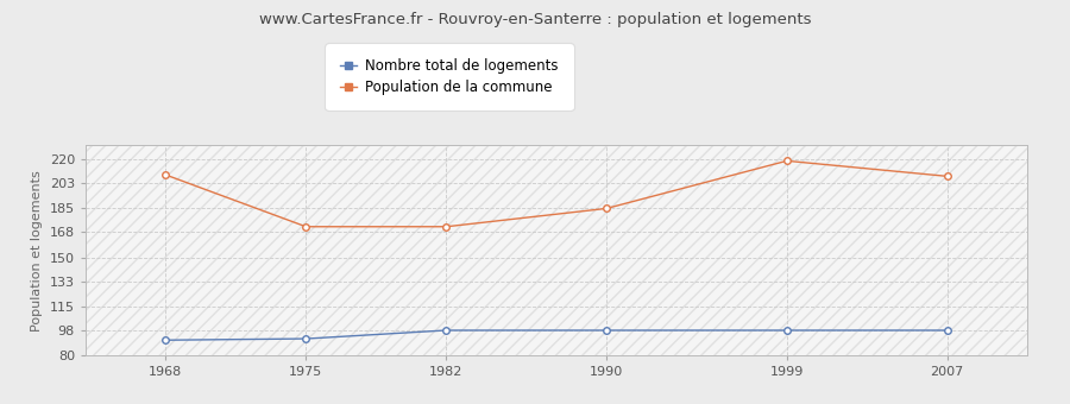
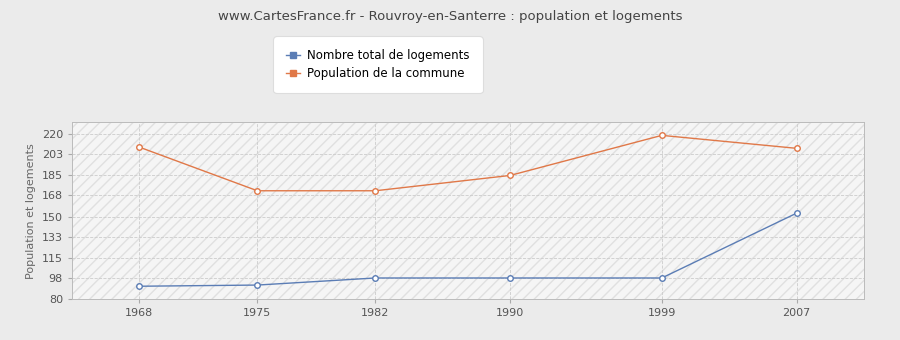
Nombre total de logements/2007: 98 -> 153
